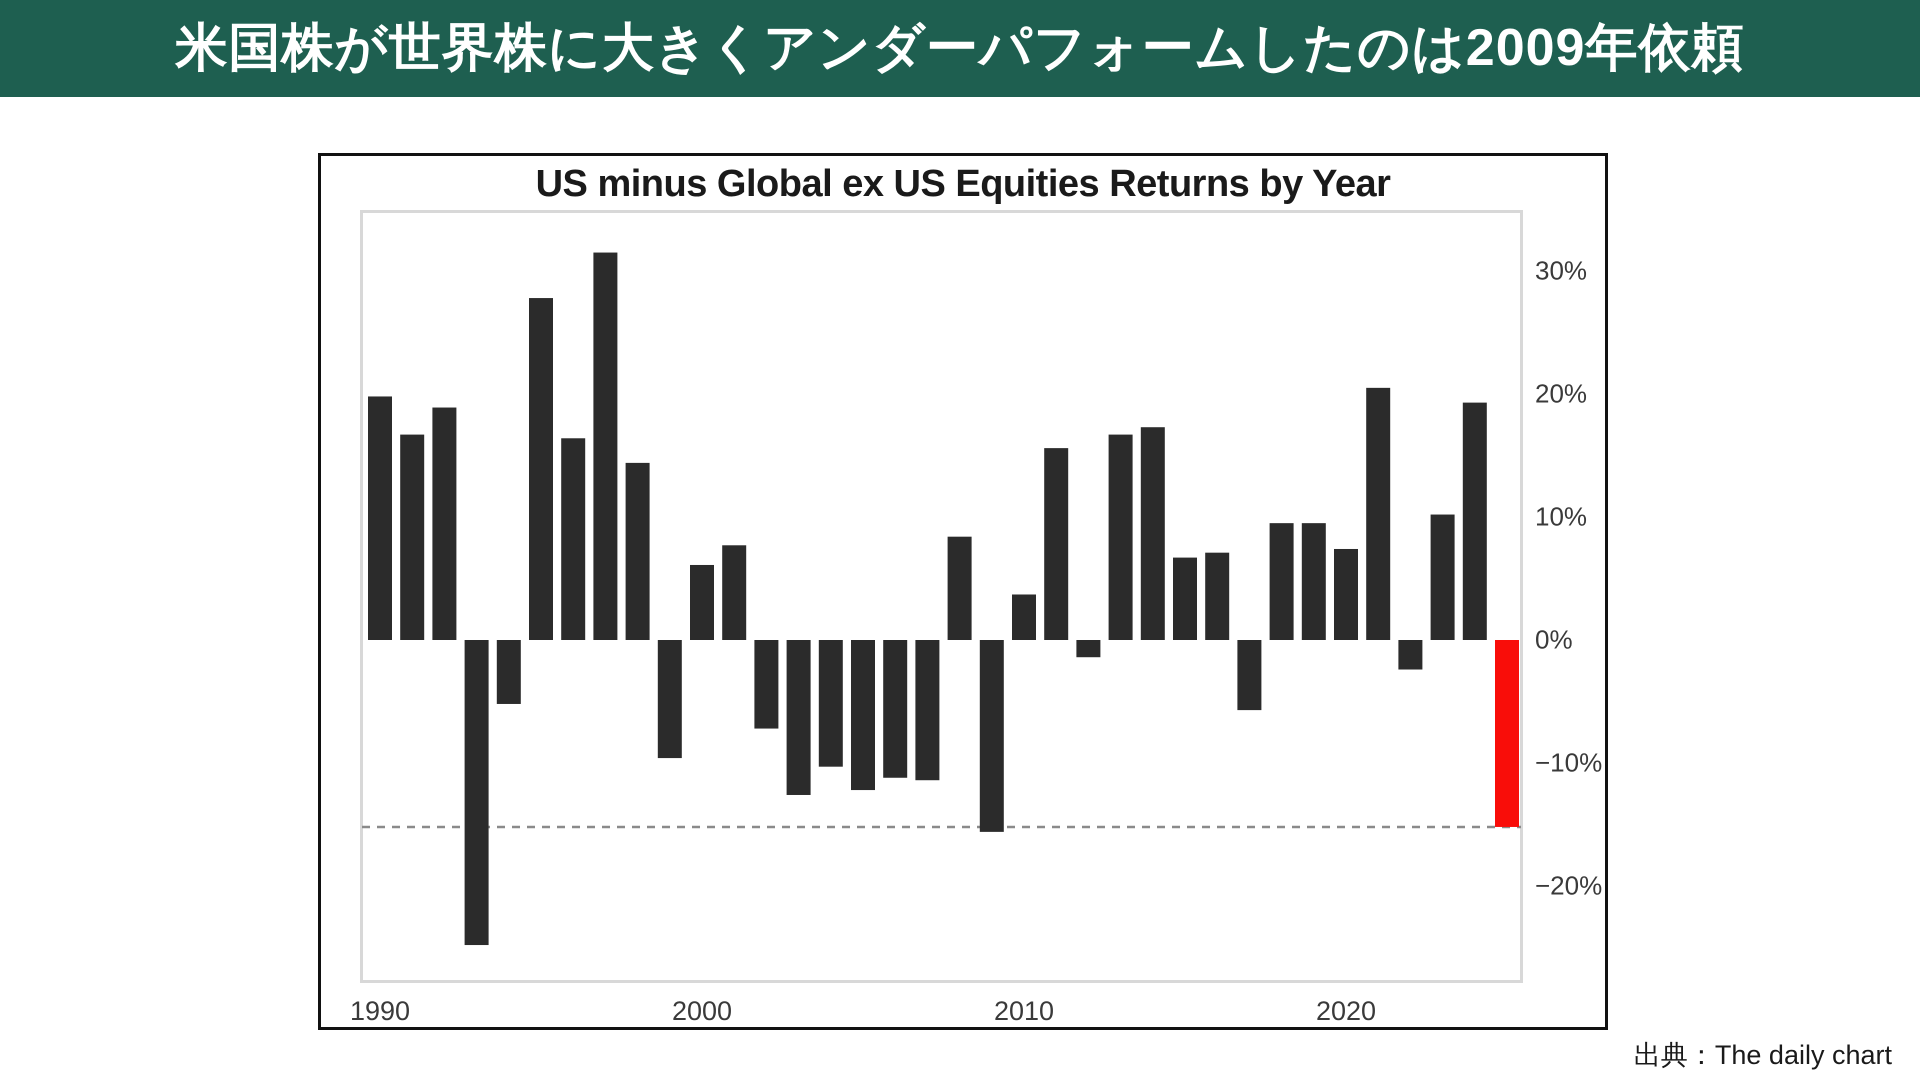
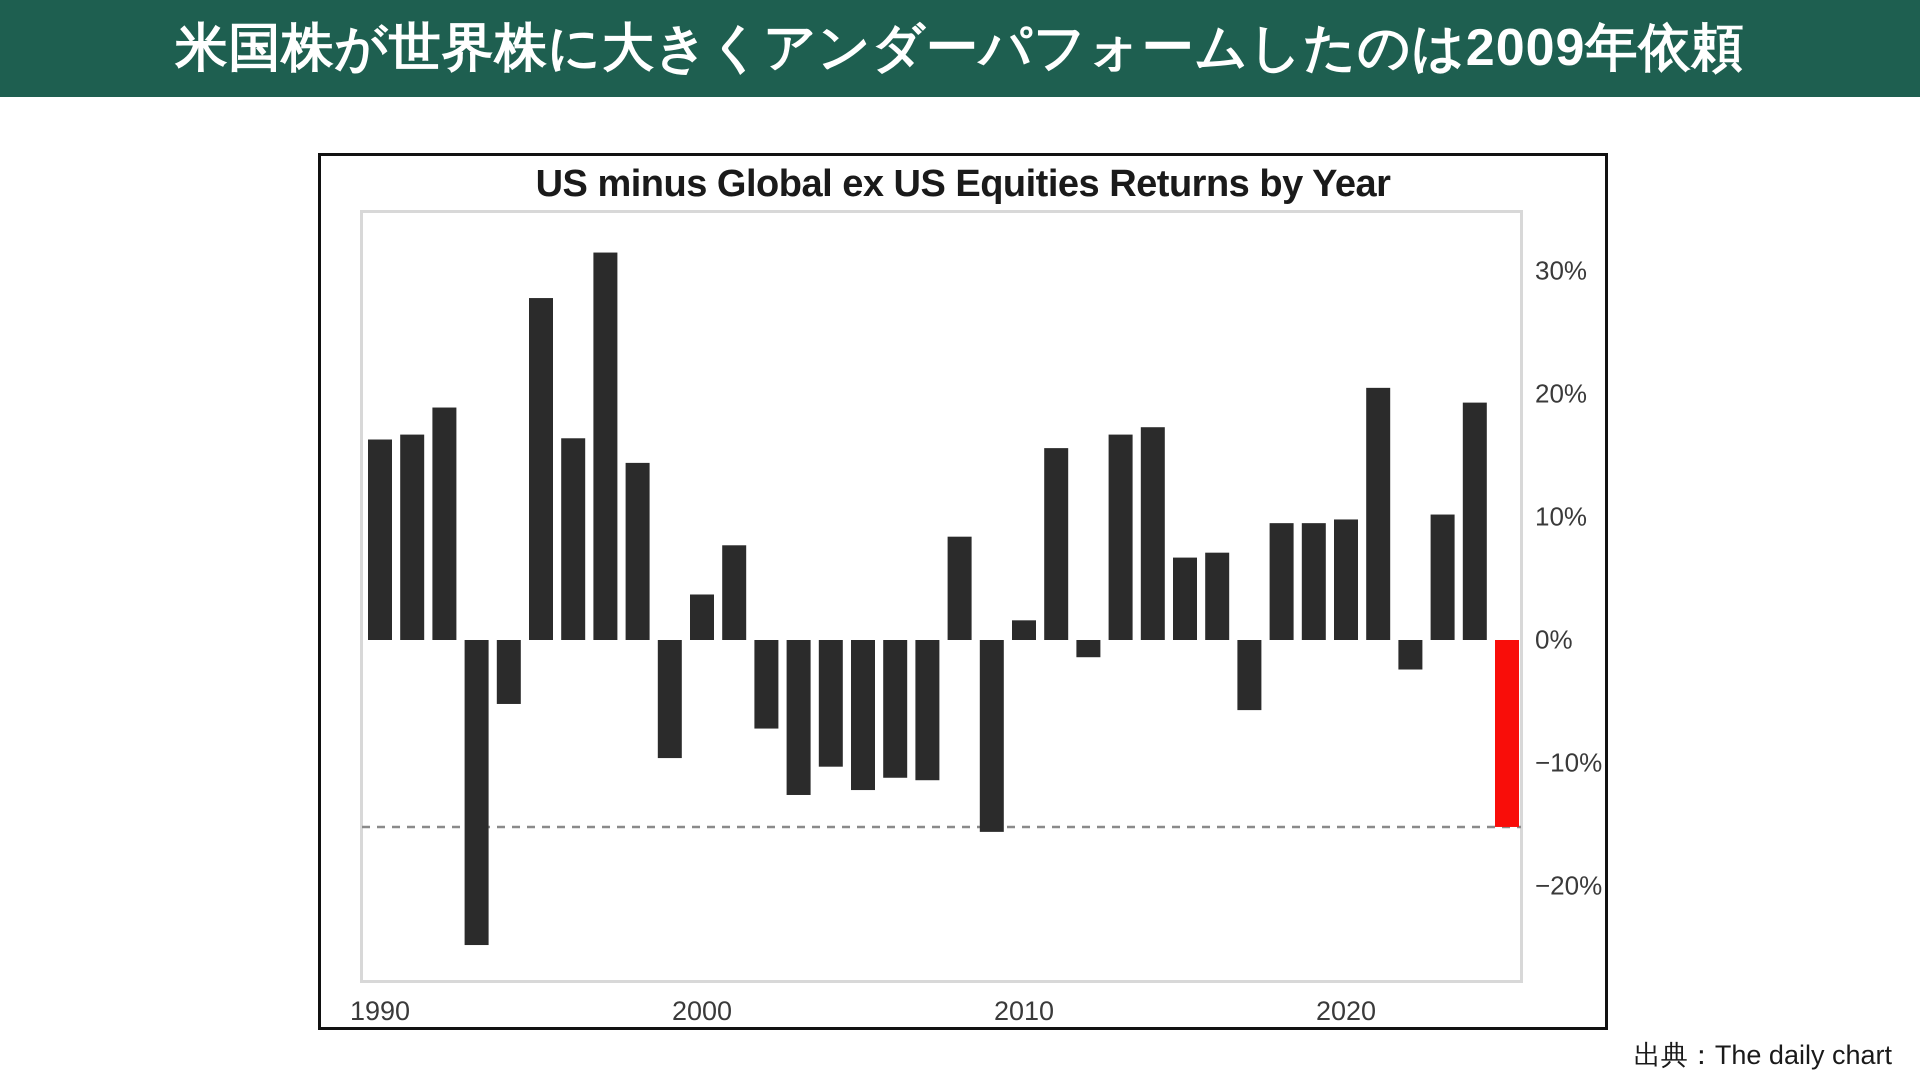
1990: 19.8% -> 16.3%
2000: 6.1% -> 3.7%
2010: 3.7% -> 1.6%
2020: 7.4% -> 9.8%
